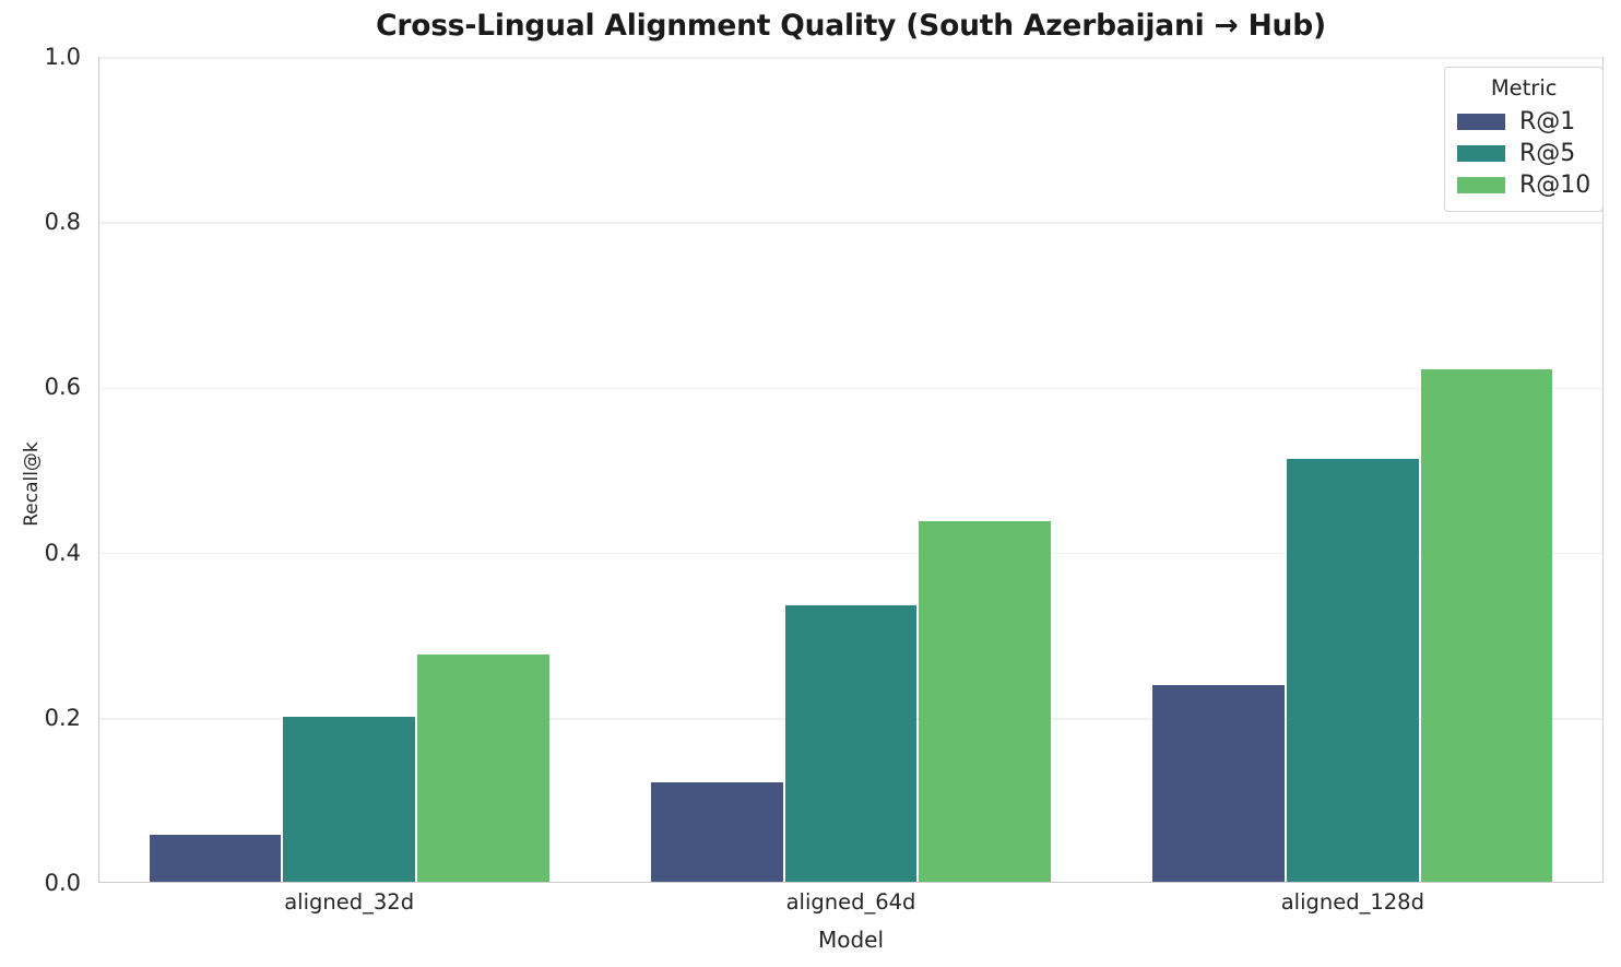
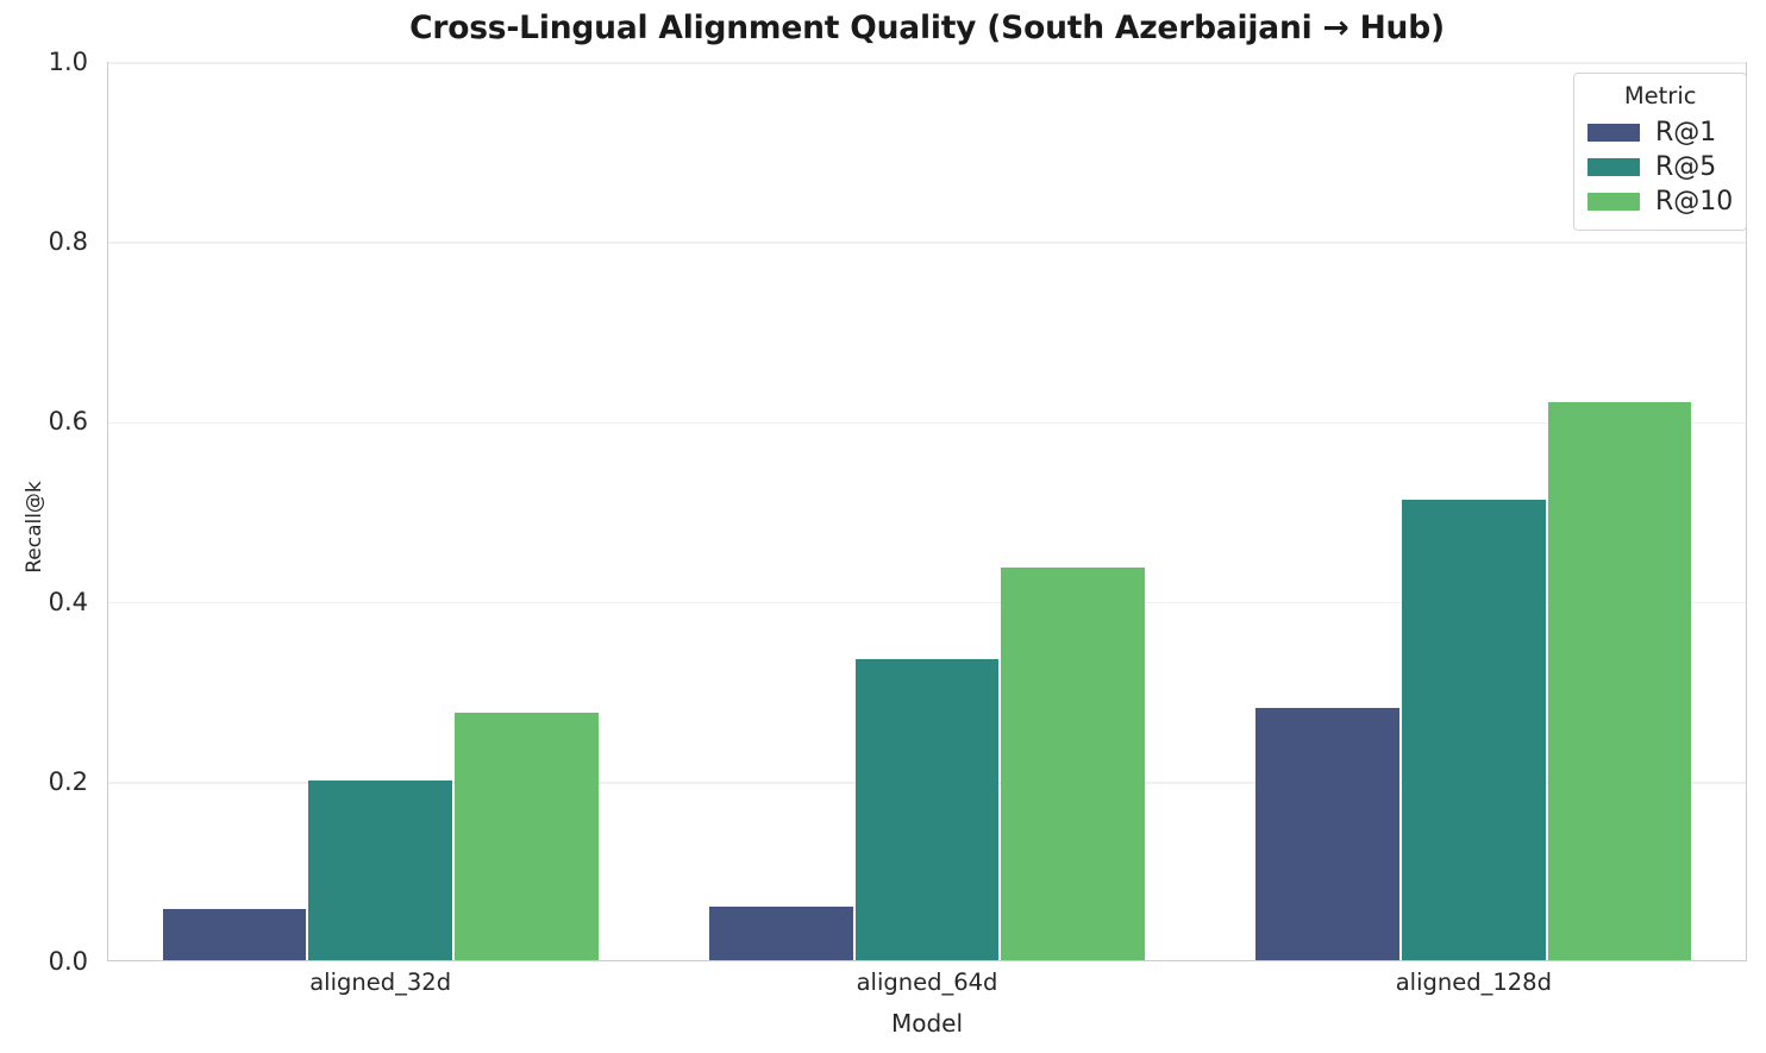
R@1/aligned_64d: 0.12 -> 0.06
R@1/aligned_128d: 0.24 -> 0.28
